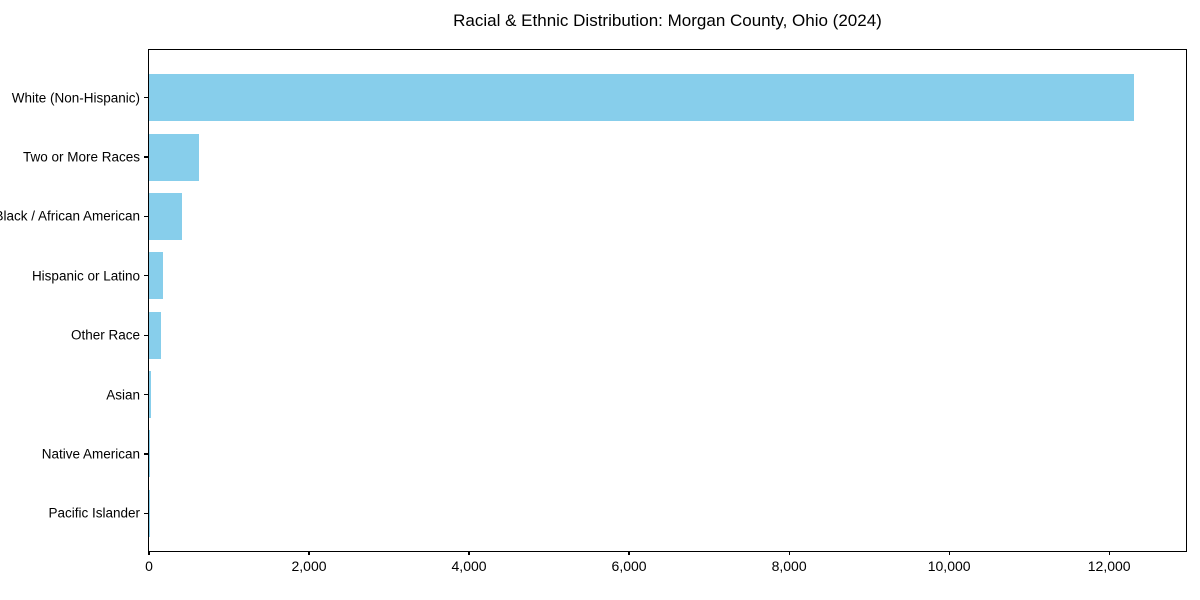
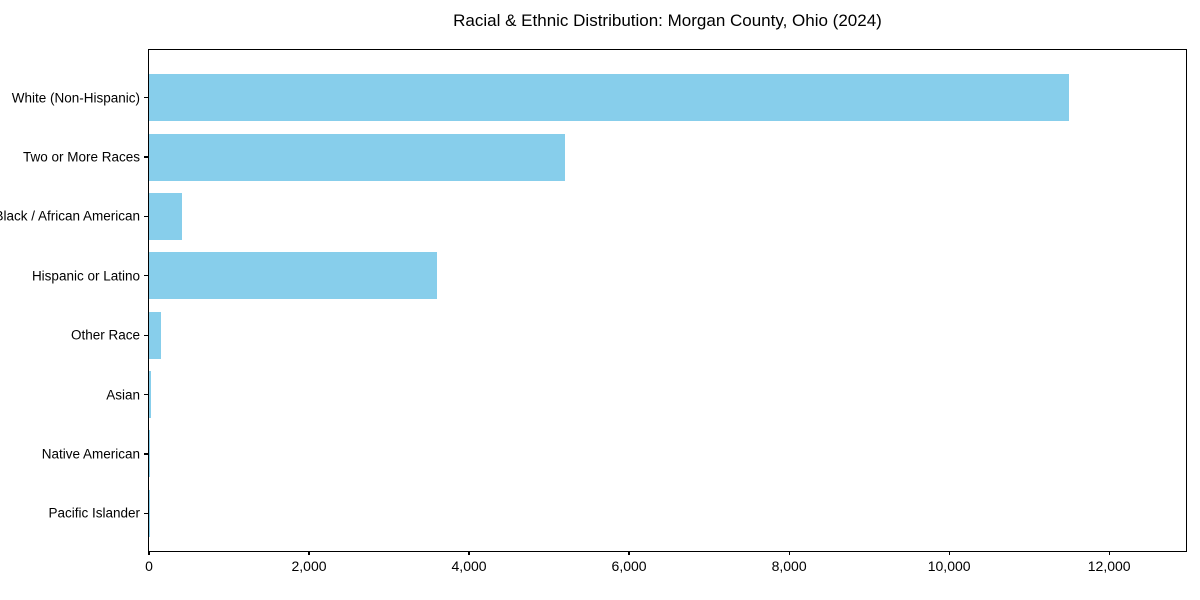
White (Non-Hispanic): 12300 -> 11500
Two or More Races: 600 -> 5200
Hispanic or Latino: 200 -> 3600
